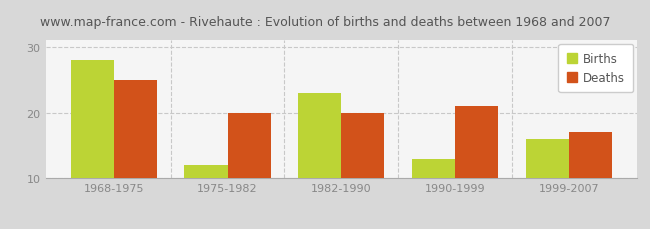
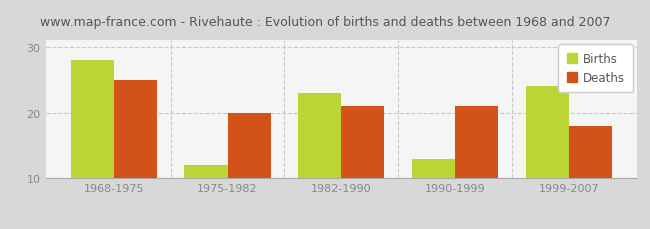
Deaths/1982-1990: 20 -> 21
Births/1999-2007: 16 -> 24
Deaths/1999-2007: 17 -> 18
